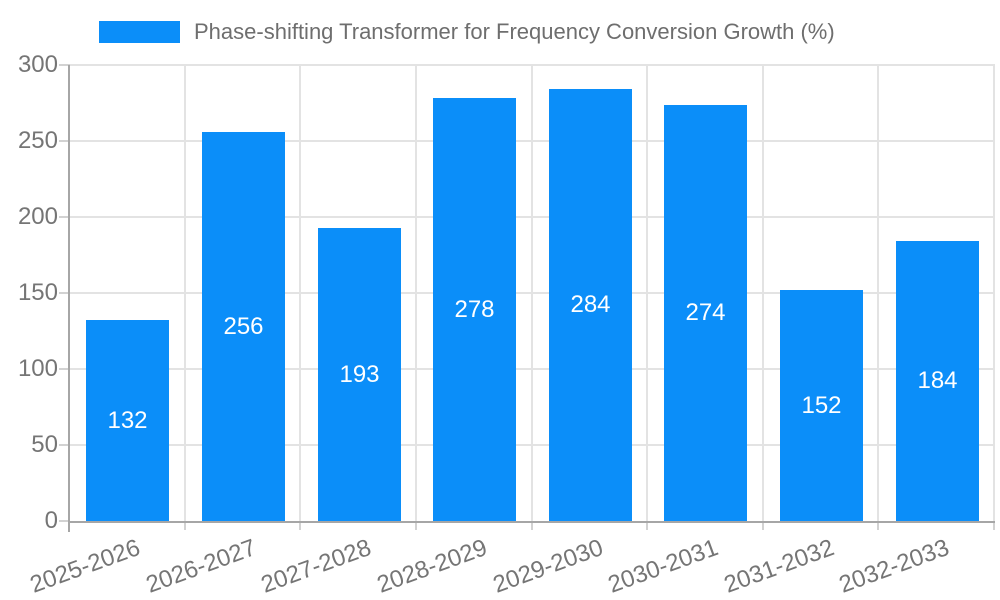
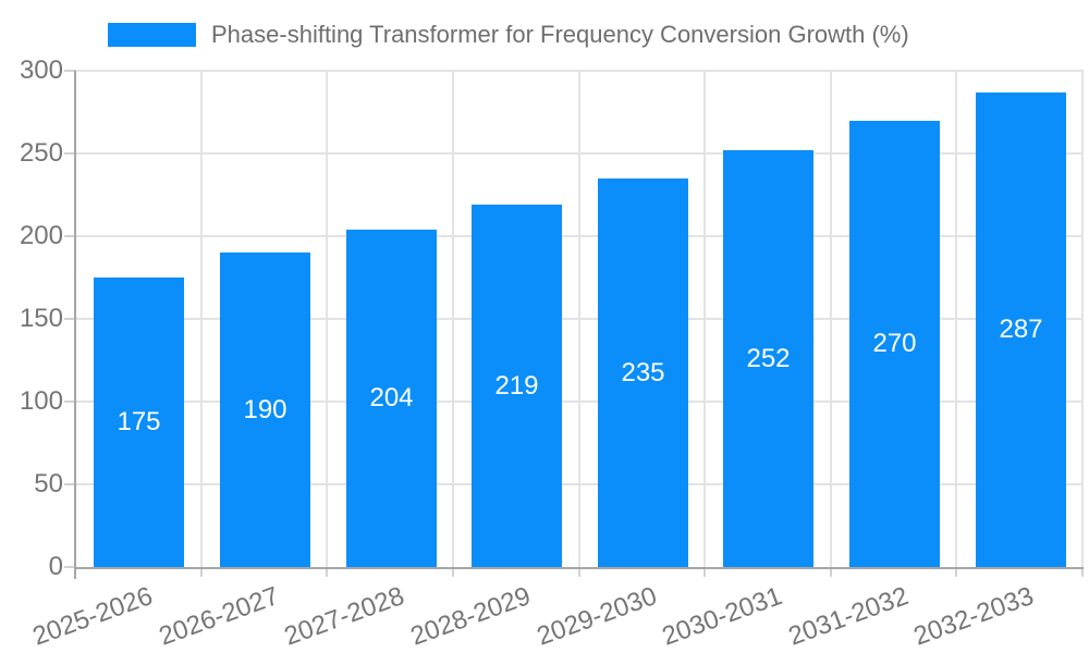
2025-2026: 132 -> 175
2026-2027: 256 -> 190
2027-2028: 193 -> 204
2028-2029: 278 -> 219
2029-2030: 284 -> 235
2030-2031: 274 -> 252
2031-2032: 152 -> 270
2032-2033: 184 -> 287
